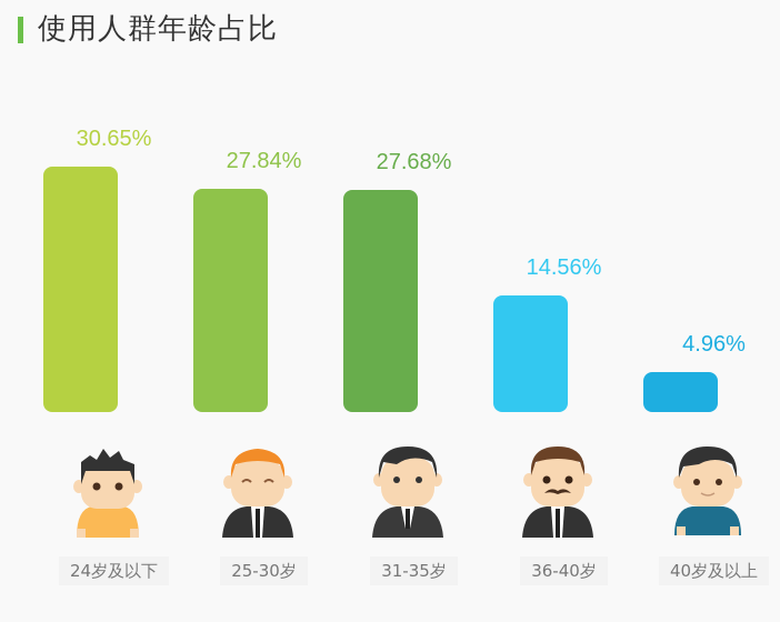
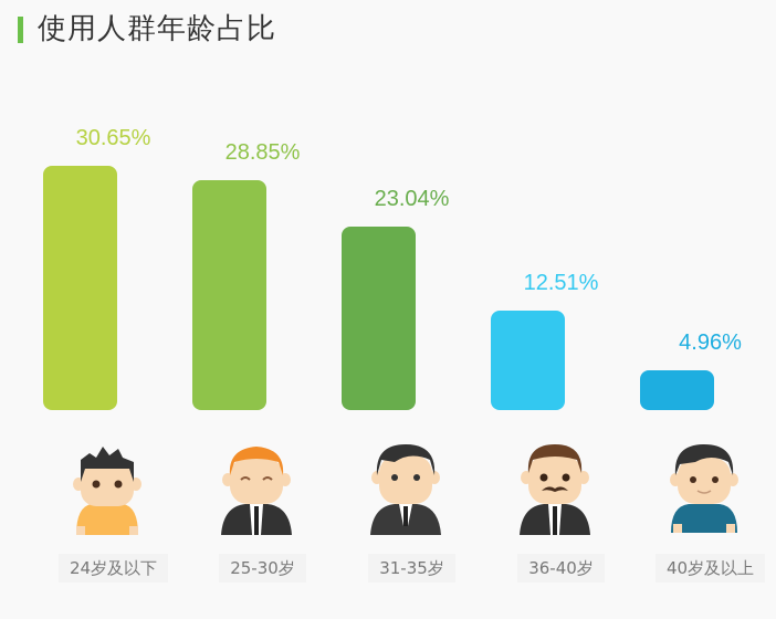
25-30岁: 27.84% -> 28.85%
31-35岁: 27.68% -> 23.04%
36-40岁: 14.56% -> 12.51%
